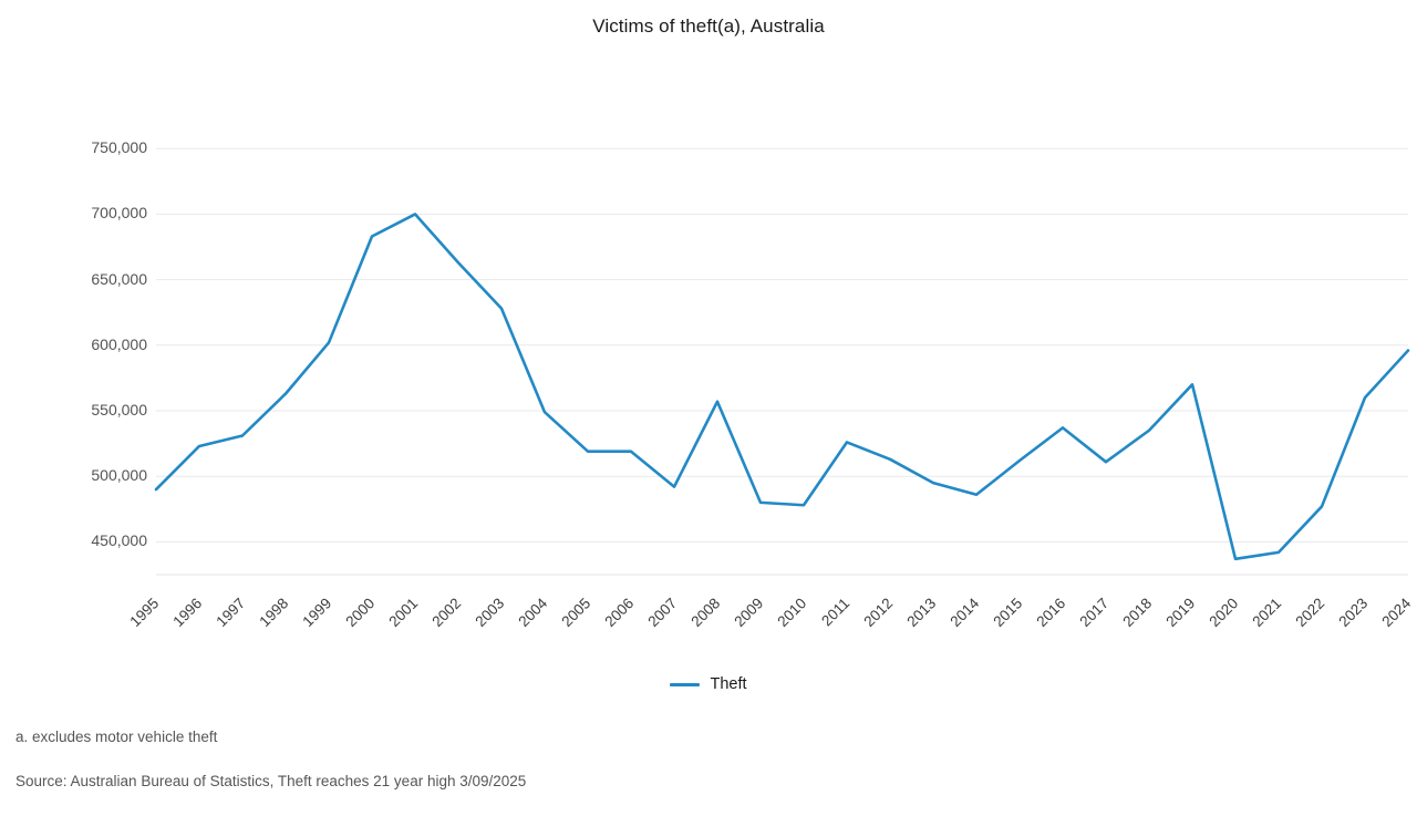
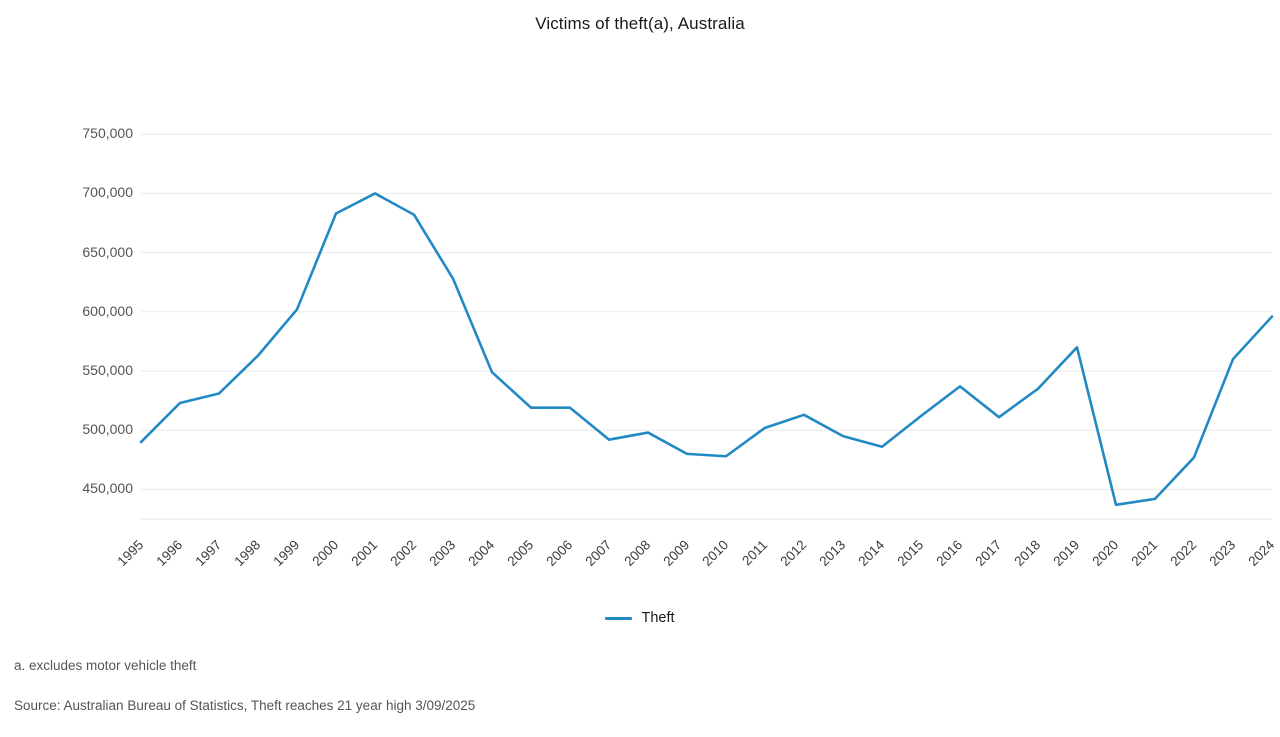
2002: 663000 -> 682000
2008: 557000 -> 498000
2011: 526000 -> 502000
